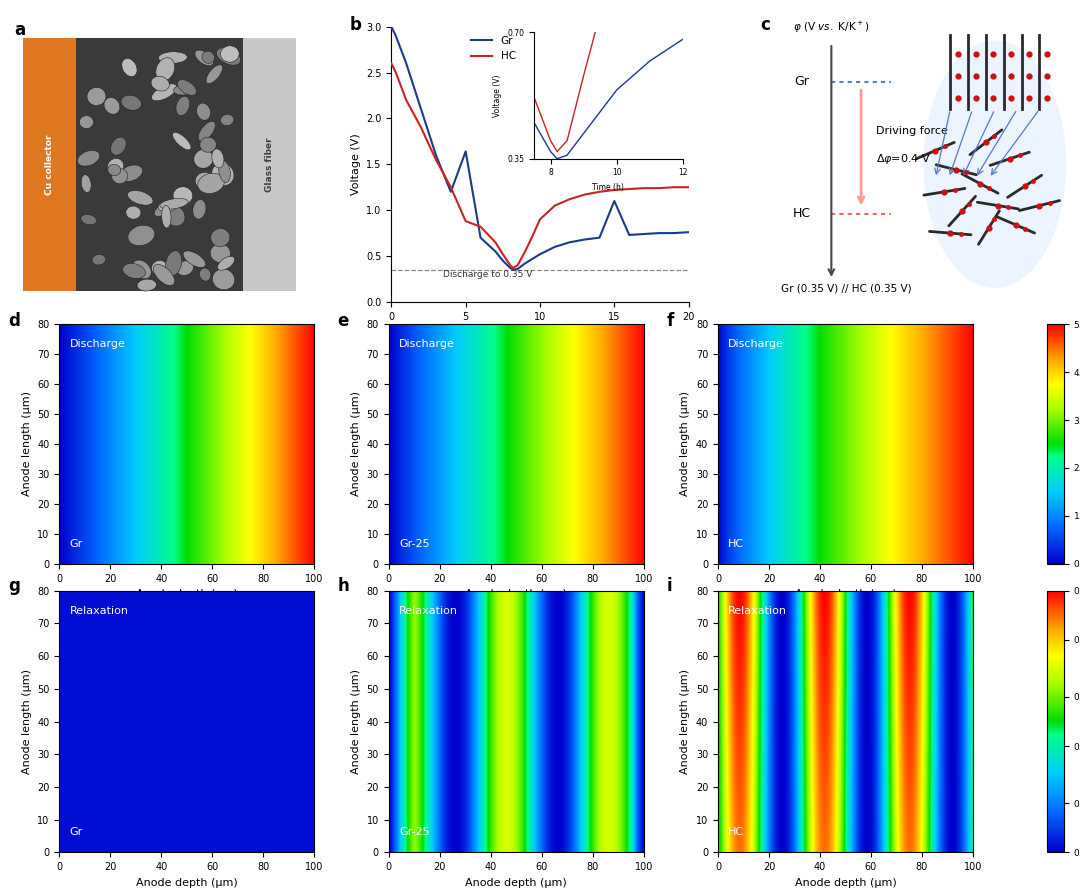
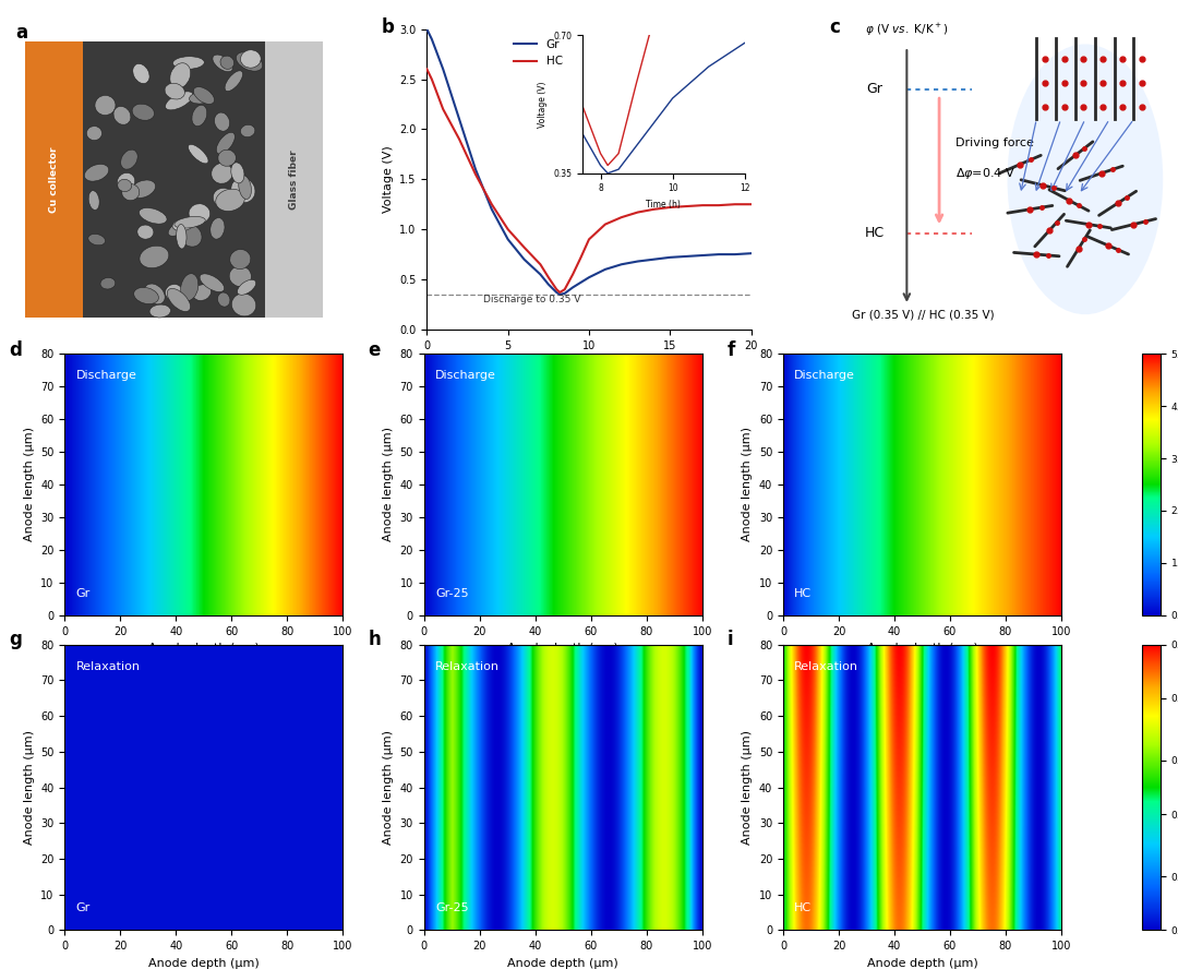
Gr/5: 1.64 -> 0.90
HC/5: 0.88 -> 1.00
Gr/15: 1.10 -> 0.72
